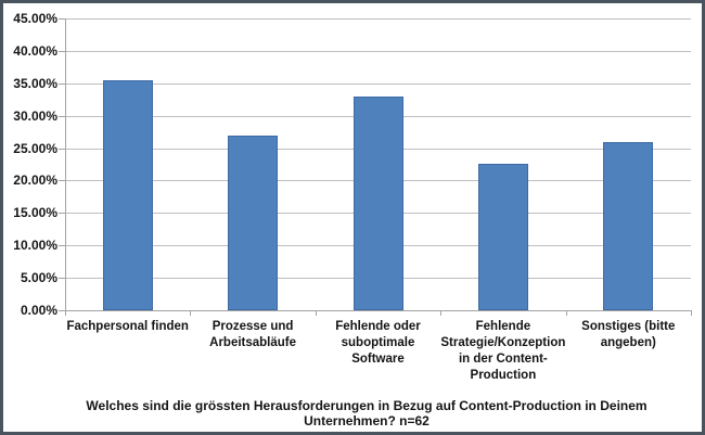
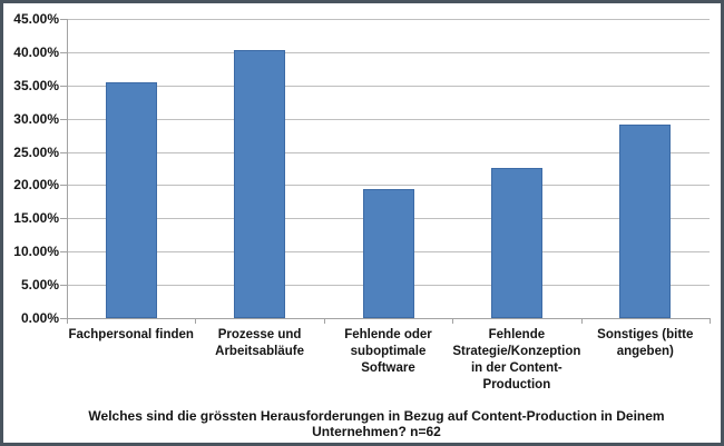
Prozesse und Arbeitsabläufe: 27% -> 40%
Fehlende oder suboptimale Software: 33% -> 19%
Sonstiges (bitte angeben): 26% -> 29%
